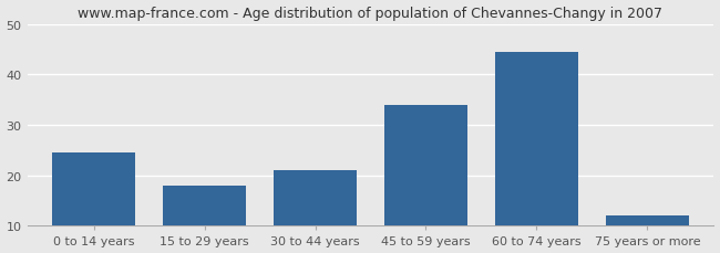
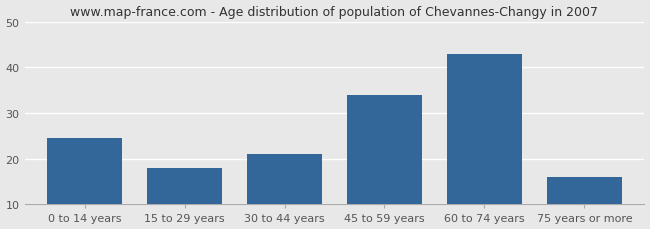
60 to 74 years: 44.5 -> 43.0
75 years or more: 12.0 -> 16.0
